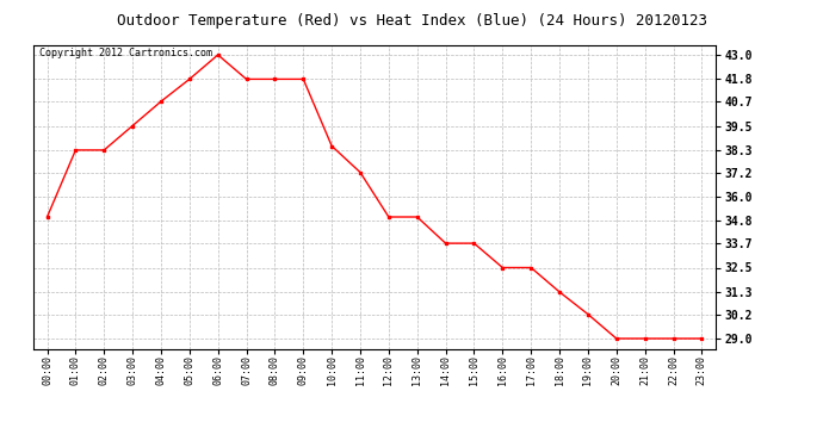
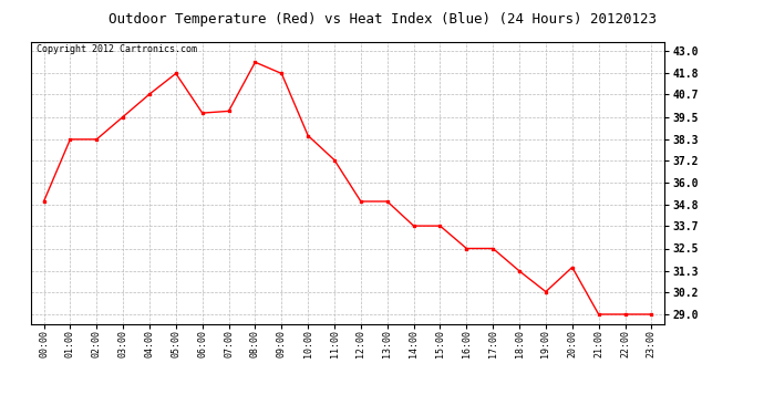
06:00: 43.0 -> 39.7
07:00: 41.8 -> 39.8
08:00: 41.8 -> 42.4
20:00: 29.0 -> 31.5
